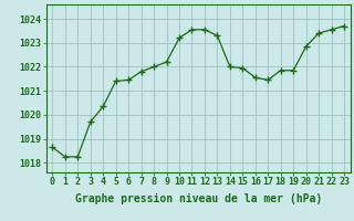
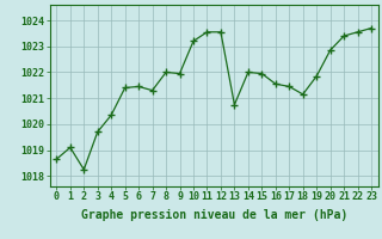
1: 1018.25 -> 1019.10
7: 1021.80 -> 1021.30
9: 1022.20 -> 1021.95
13: 1023.30 -> 1020.75
18: 1021.85 -> 1021.15
